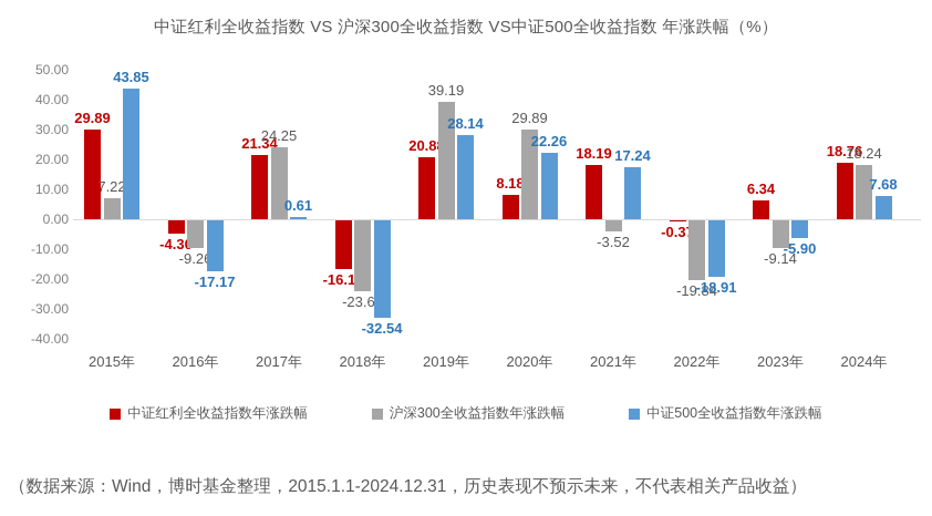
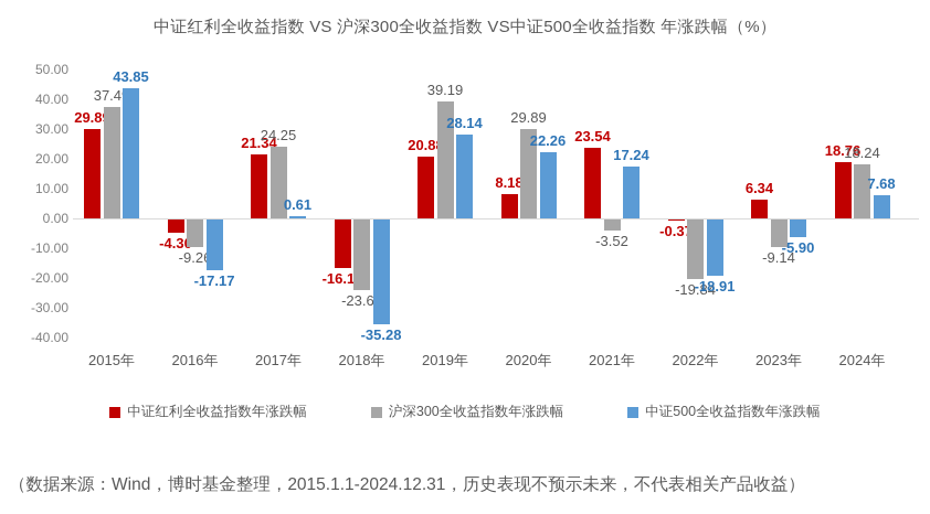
沪深300全收益指数年涨跌幅/2015年: 7.22 -> 37.49
中证500全收益指数年涨跌幅/2018年: -32.54 -> -35.28
中证红利全收益指数年涨跌幅/2021年: 18.19 -> 23.54
